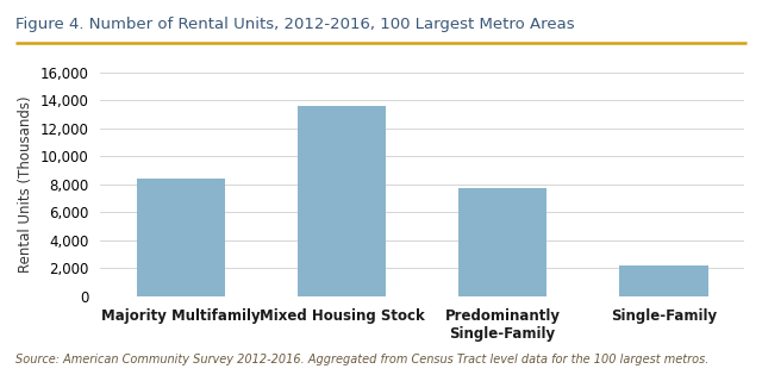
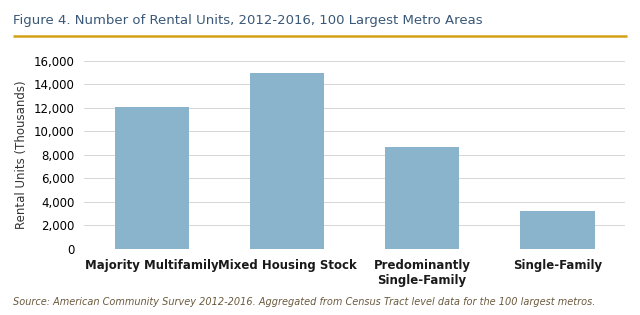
Majority Multifamily: 8,400 -> 12,100
Mixed Housing Stock: 13,600 -> 15,000
Predominantly Single-Family: 7,700 -> 8,700
Single-Family: 2,200 -> 3,200
